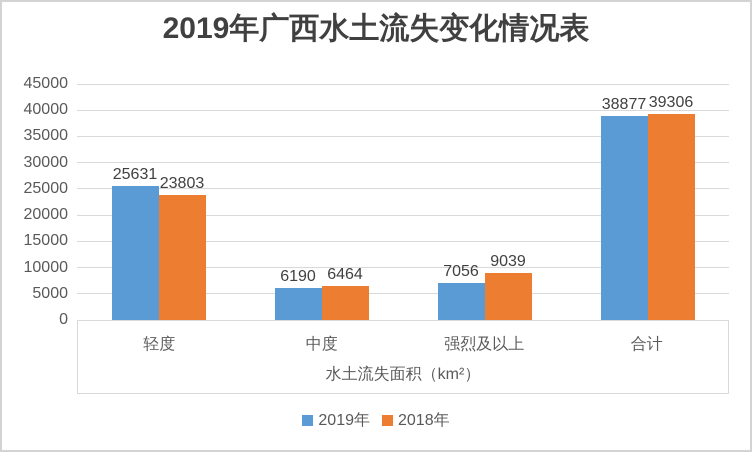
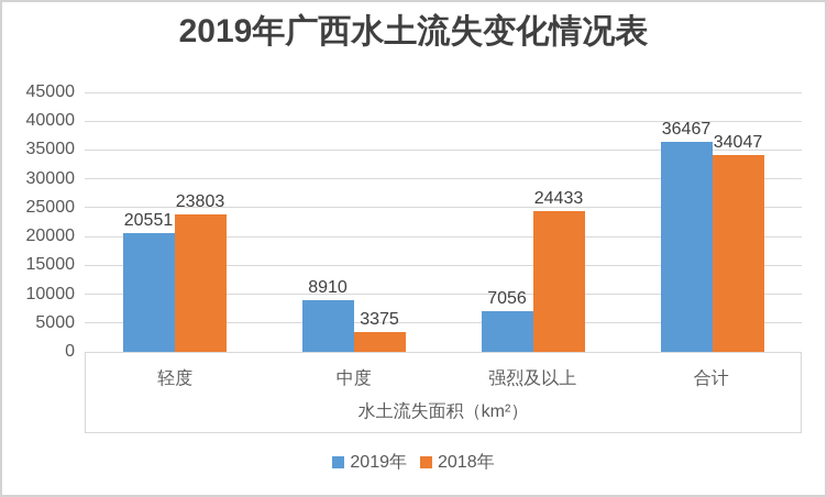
2019年/轻度: 25631 -> 20551
2019年/中度: 6190 -> 8910
2018年/中度: 6464 -> 3375
2018年/强烈及以上: 9039 -> 24433
2019年/合计: 38877 -> 36467
2018年/合计: 39306 -> 34047
